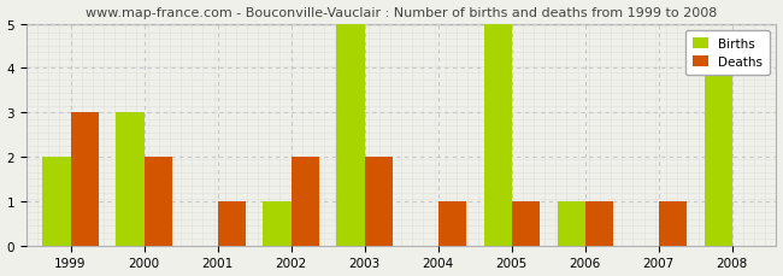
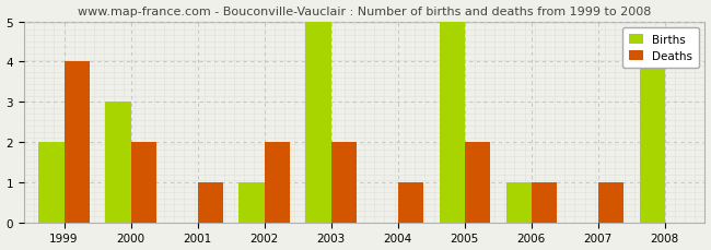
Deaths/1999: 3 -> 4
Deaths/2005: 1 -> 2
